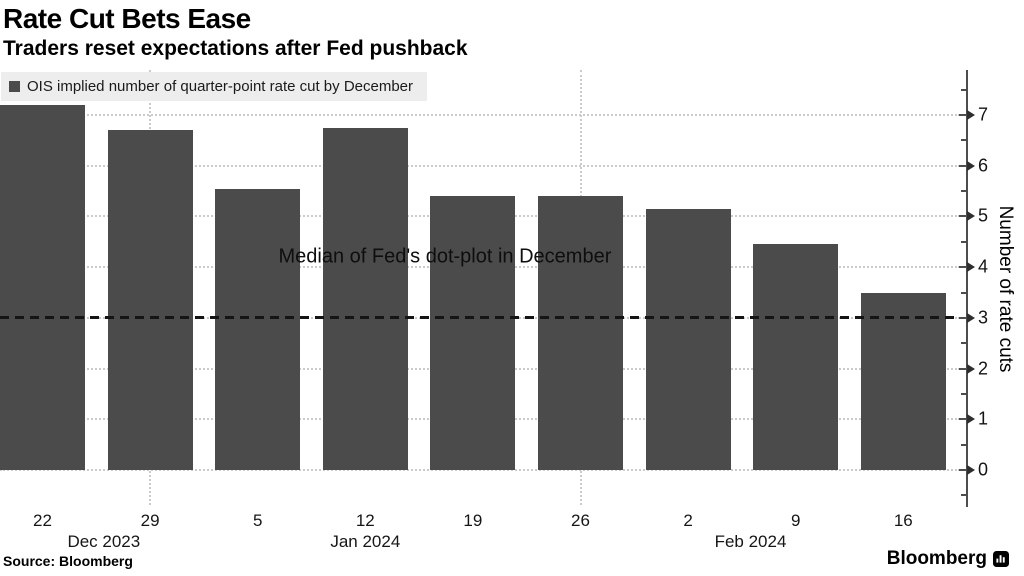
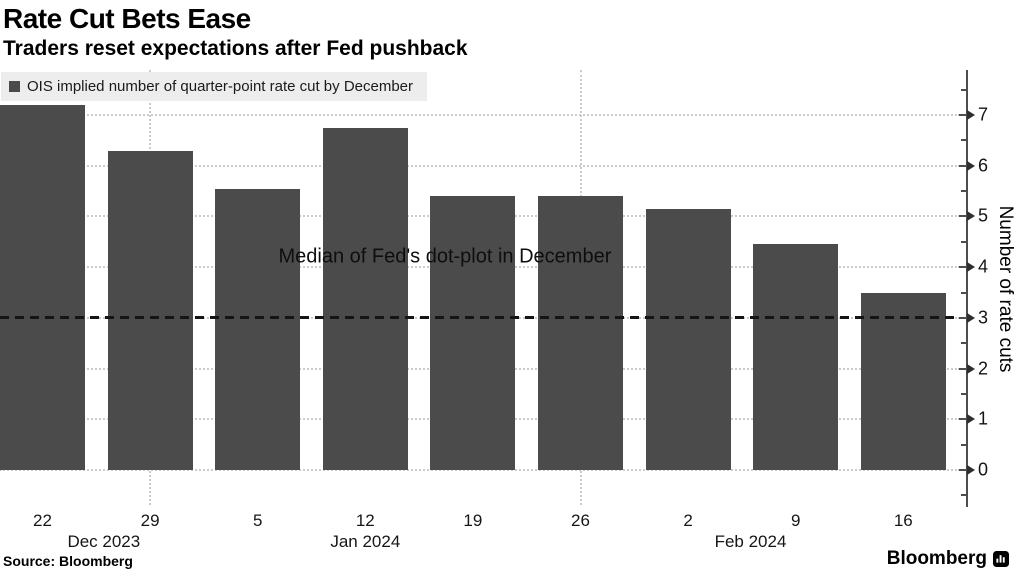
29: 6.7 -> 6.3
